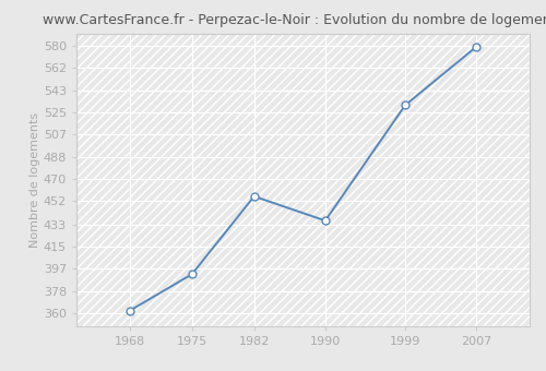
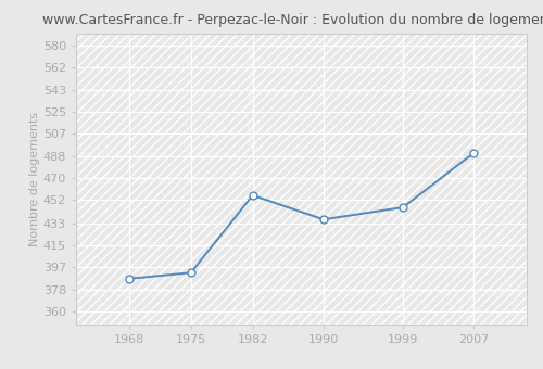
1968: 362 -> 387
1999: 531 -> 446
2007: 579 -> 491
